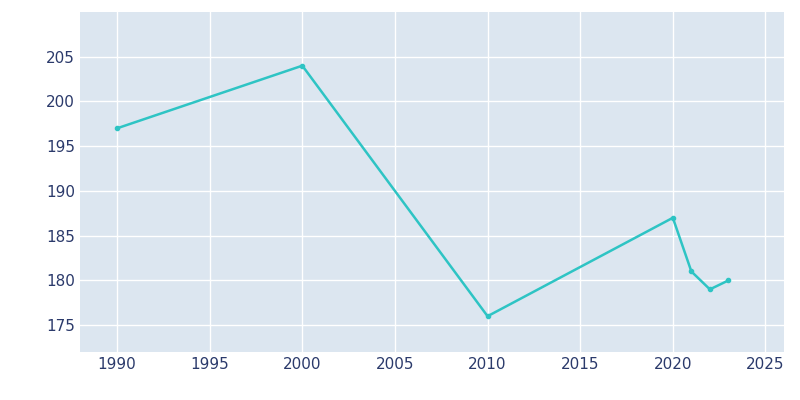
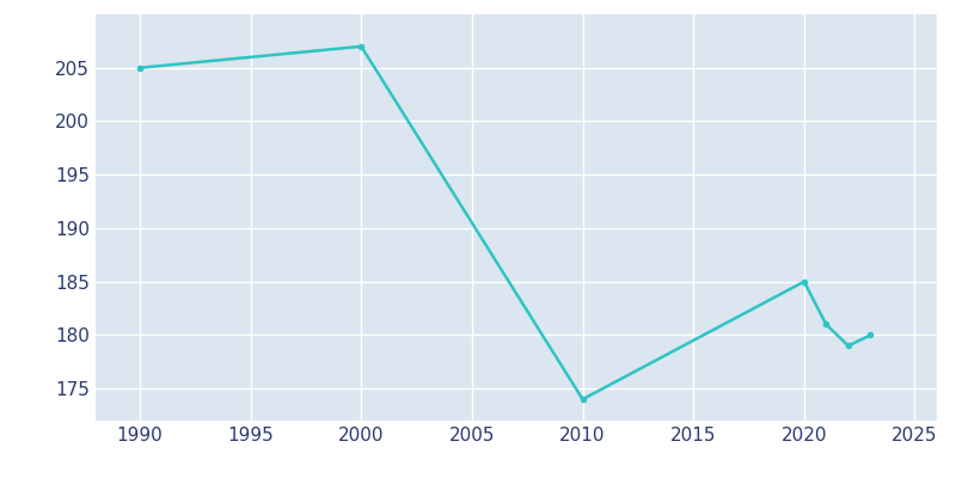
1990: 197 -> 205
2000: 204 -> 207
2010: 176 -> 174
2020: 187 -> 185
